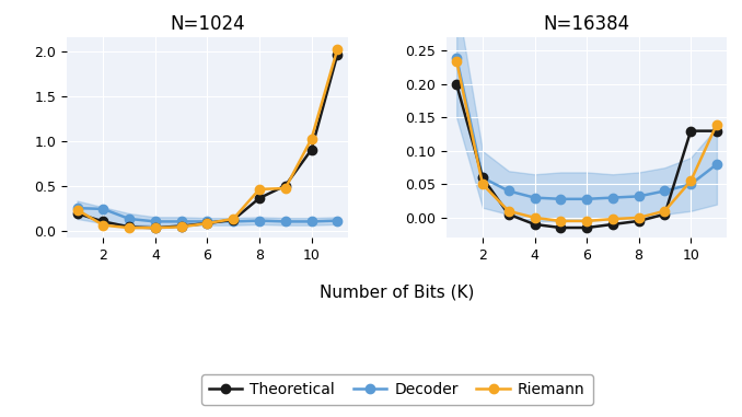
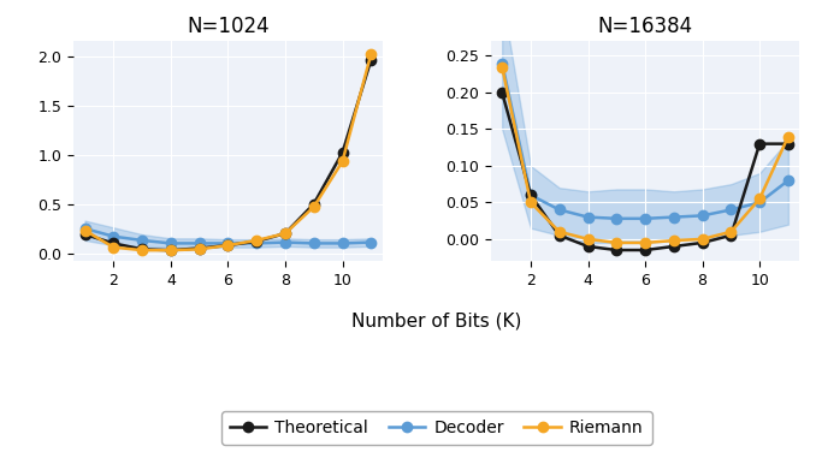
N=1024/Decoder/2: 0.24 -> 0.17
N=1024/Theoretical/8: 0.36 -> 0.20
N=1024/Riemann/8: 0.46 -> 0.20
N=1024/Theoretical/10: 0.90 -> 1.02
N=1024/Riemann/10: 1.02 -> 0.93
